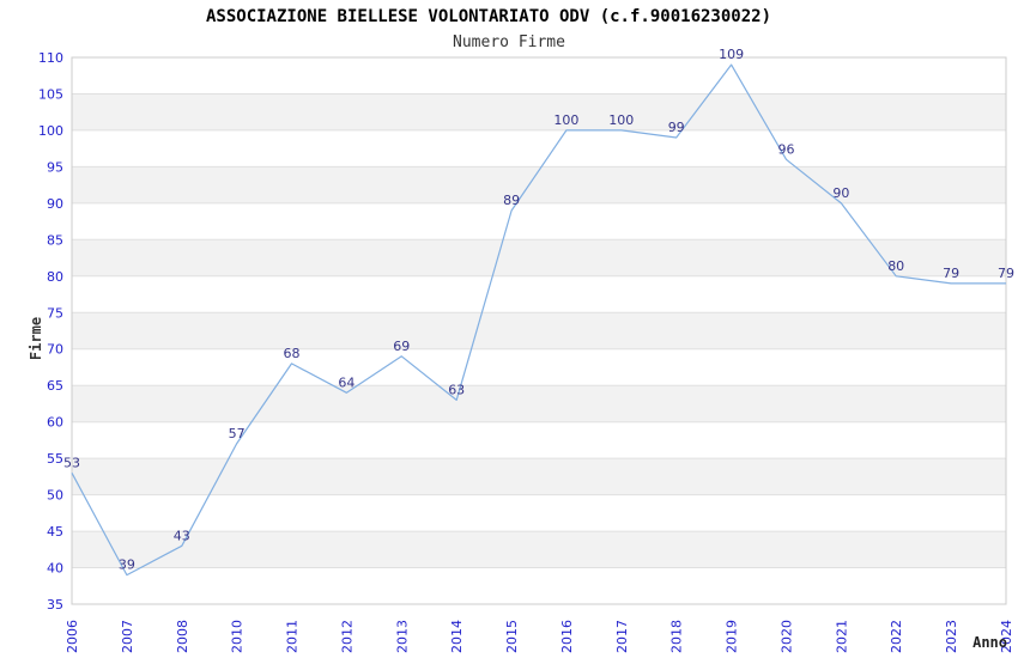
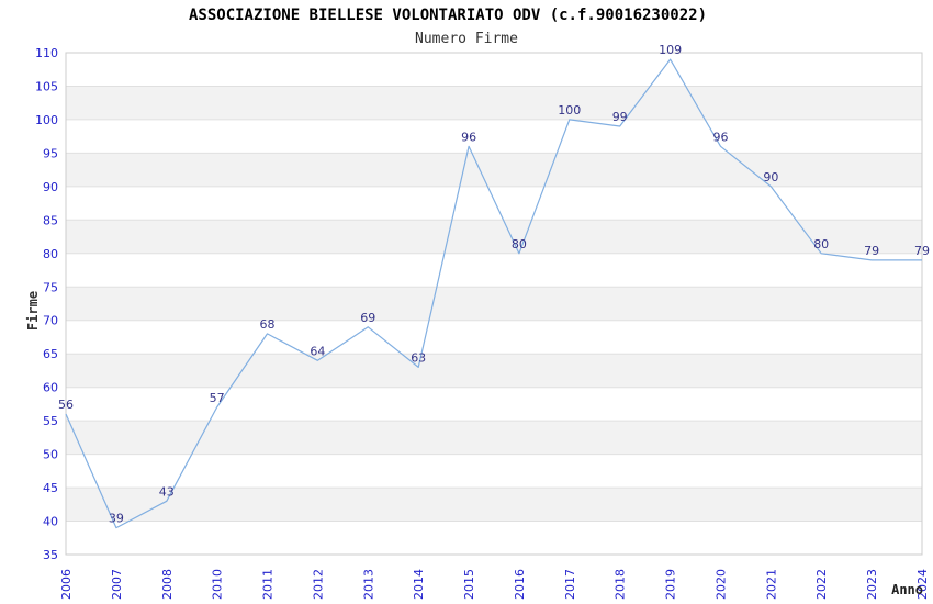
2006: 53 -> 56
2015: 89 -> 96
2016: 100 -> 80
